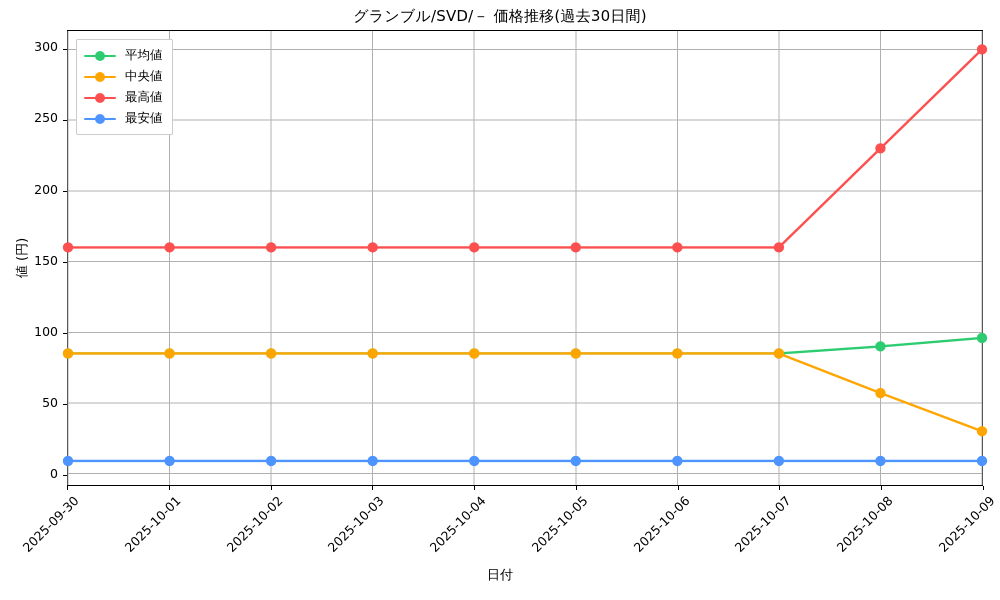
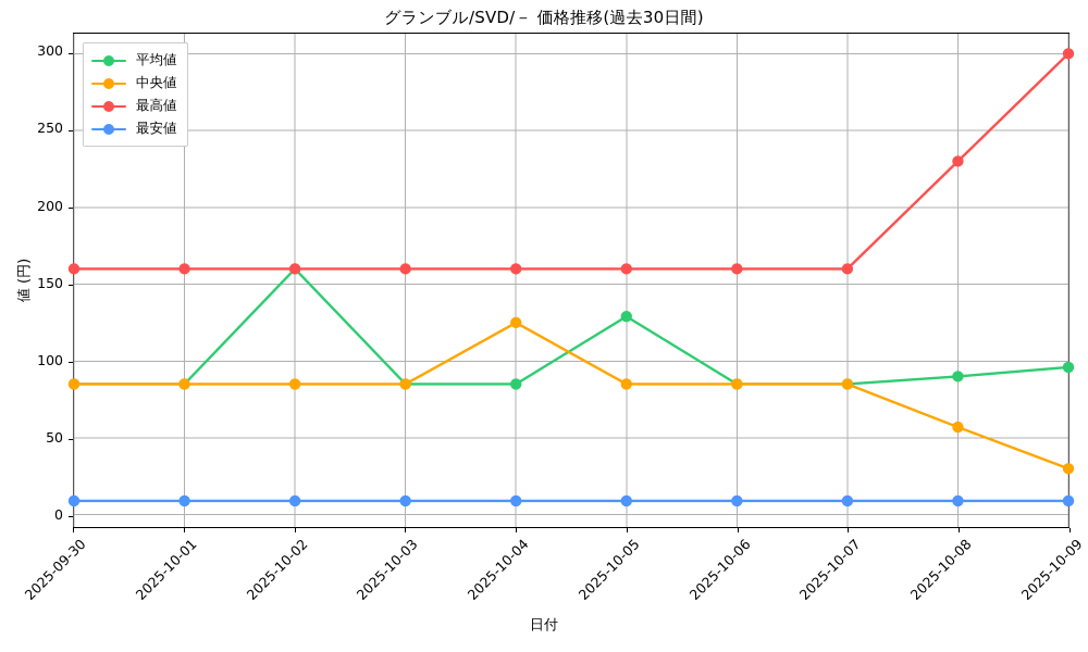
平均値/2025-10-02: 85 -> 160
中央値/2025-10-04: 85 -> 125
平均値/2025-10-05: 85 -> 129
